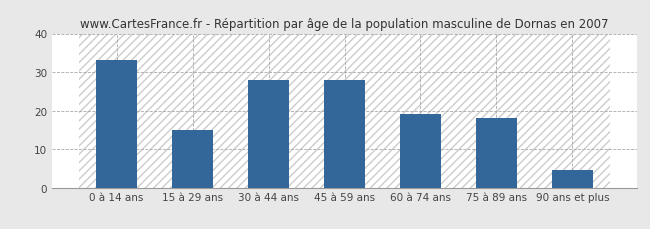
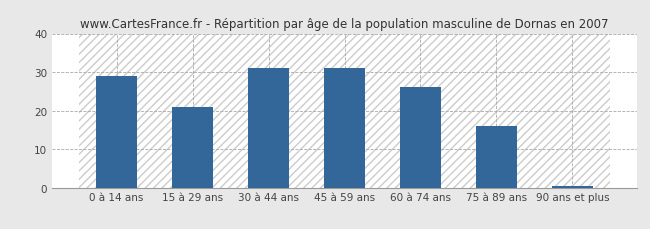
0 à 14 ans: 33.0 -> 29.0
15 à 29 ans: 15.0 -> 21.0
30 à 44 ans: 28.0 -> 31.0
45 à 59 ans: 28.0 -> 31.0
60 à 74 ans: 19.0 -> 26.0
75 à 89 ans: 18.0 -> 16.0
90 ans et plus: 4.5 -> 0.5
